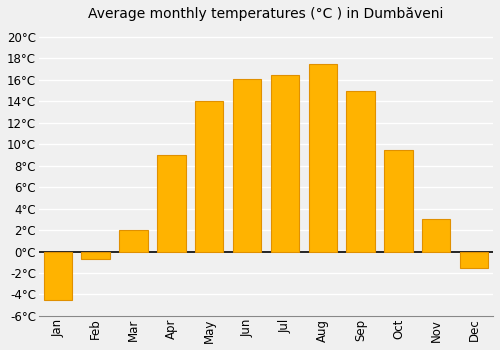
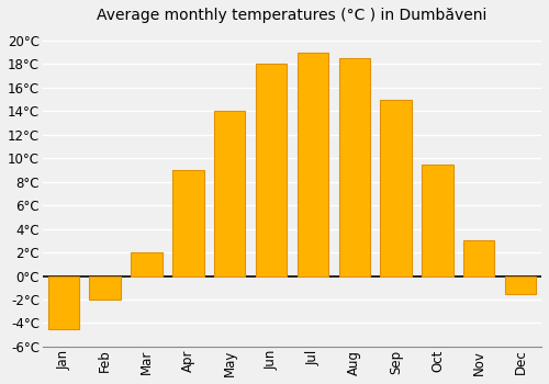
Feb: -0.7°C -> -2.0°C
Jun: 16.1°C -> 18.0°C
Jul: 16.5°C -> 19.0°C
Aug: 17.5°C -> 18.5°C
